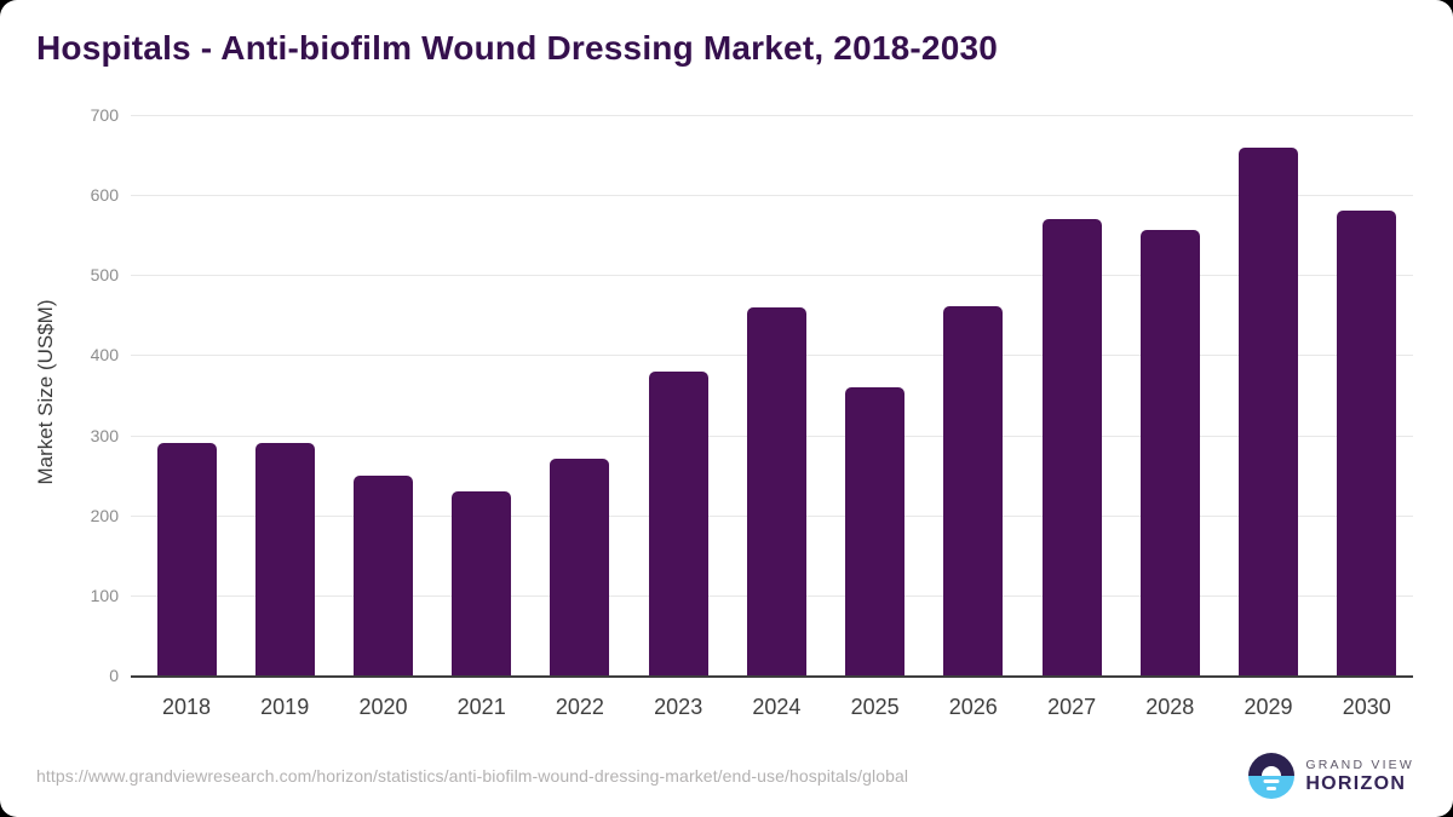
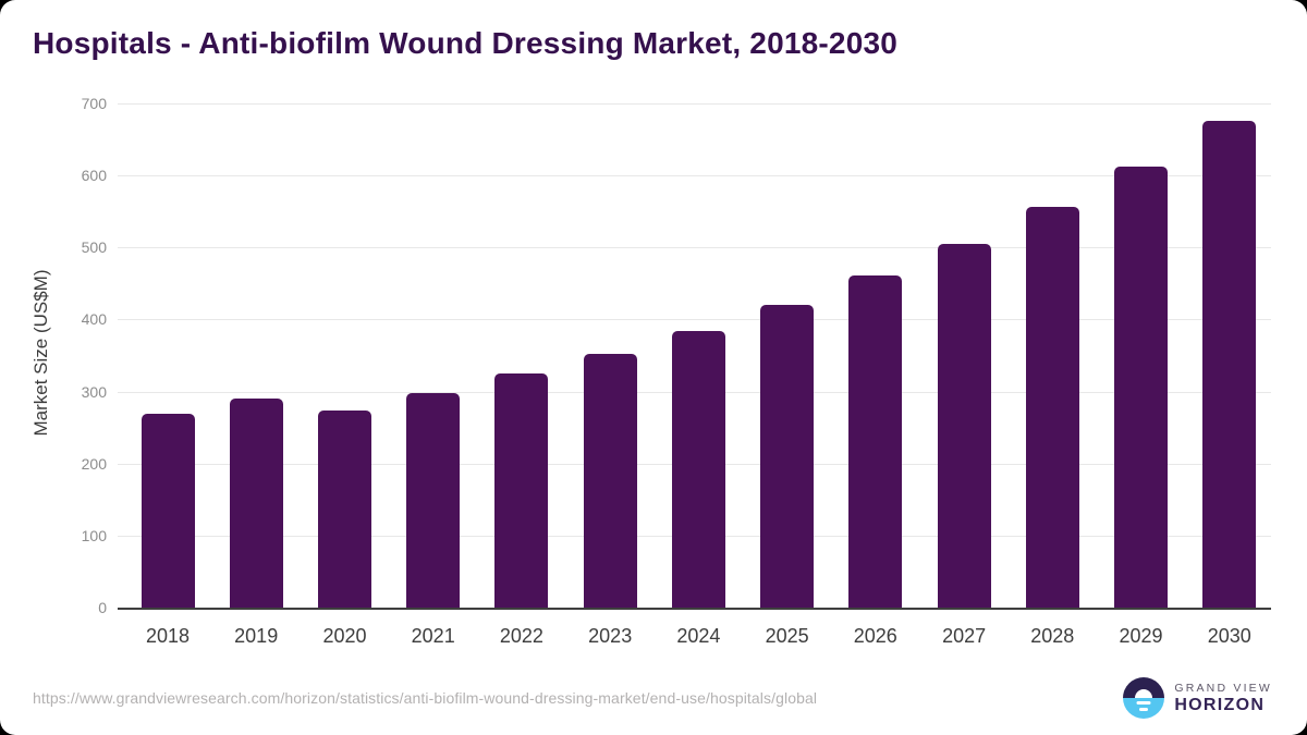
2018: 290 -> 270
2020: 250 -> 270
2021: 230 -> 300
2022: 270 -> 320
2023: 380 -> 350
2024: 460 -> 380
2025: 360 -> 420
2027: 570 -> 500
2029: 660 -> 610
2030: 580 -> 680
